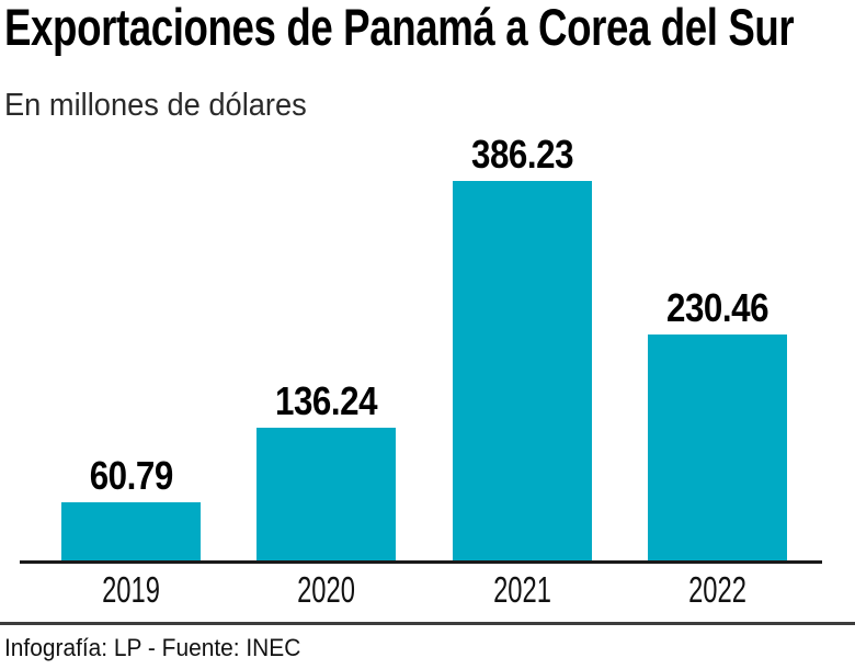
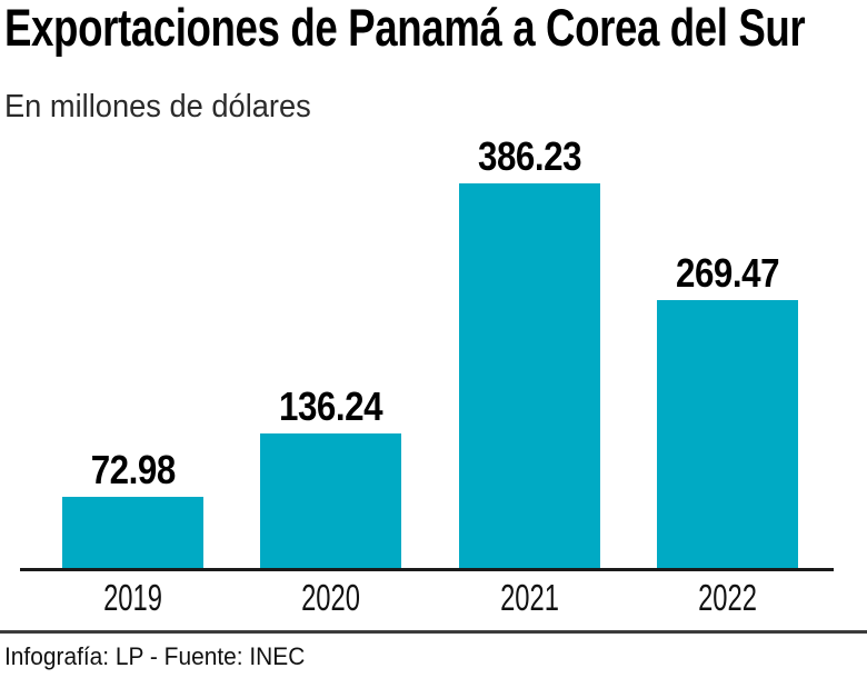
2019: 60.79 -> 72.98
2022: 230.46 -> 269.47
